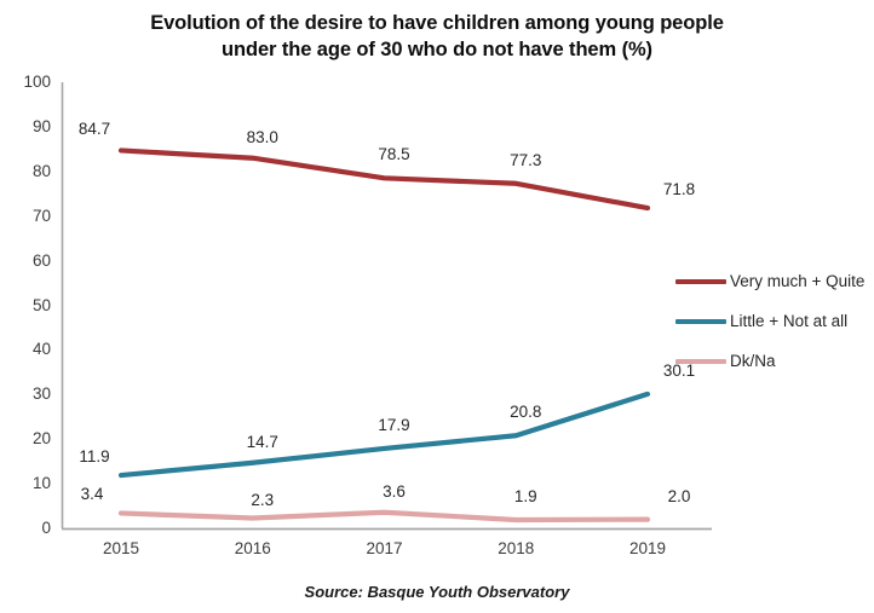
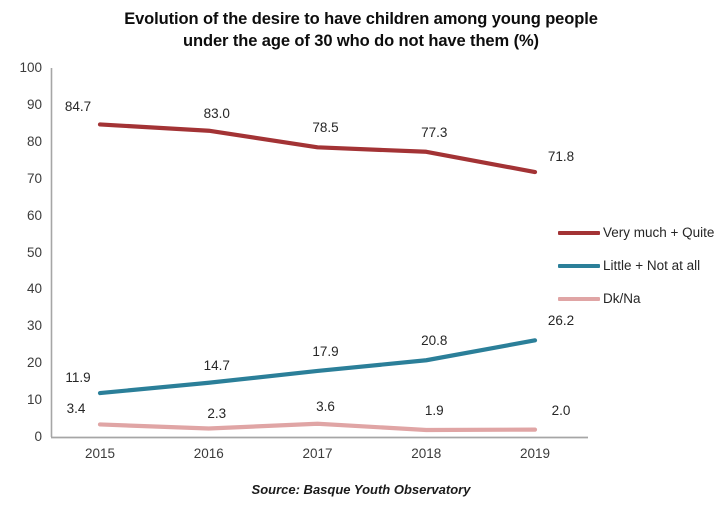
Little + Not at all/2019: 30.1 -> 26.2
